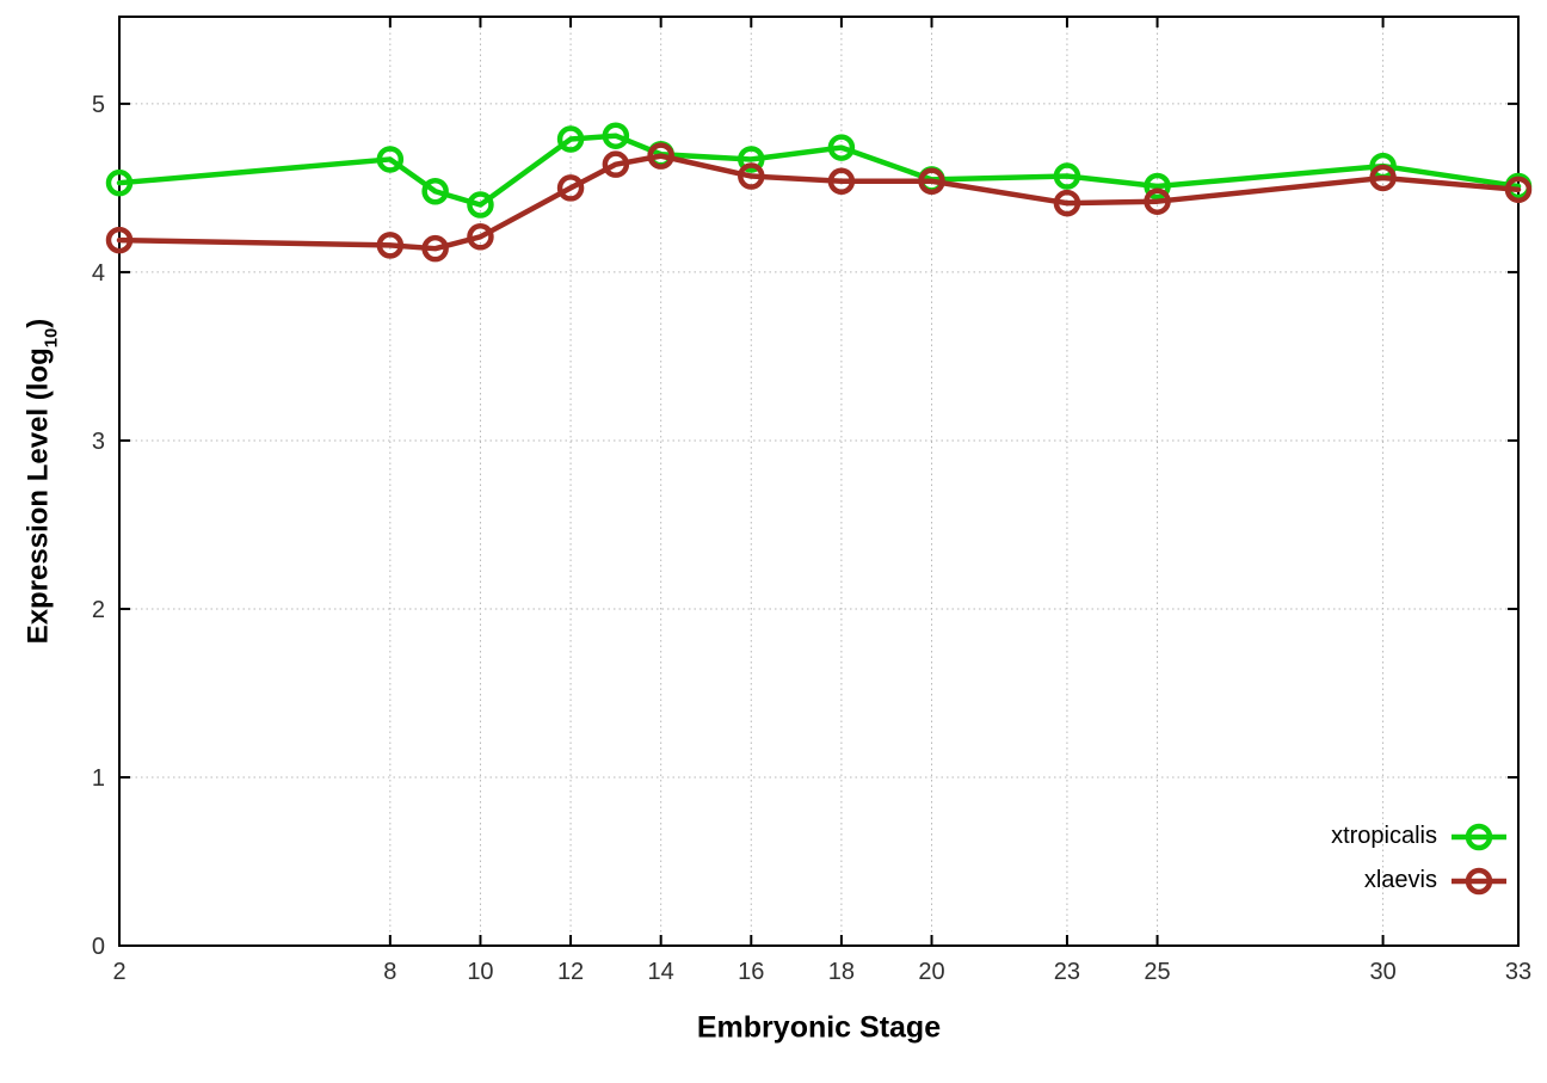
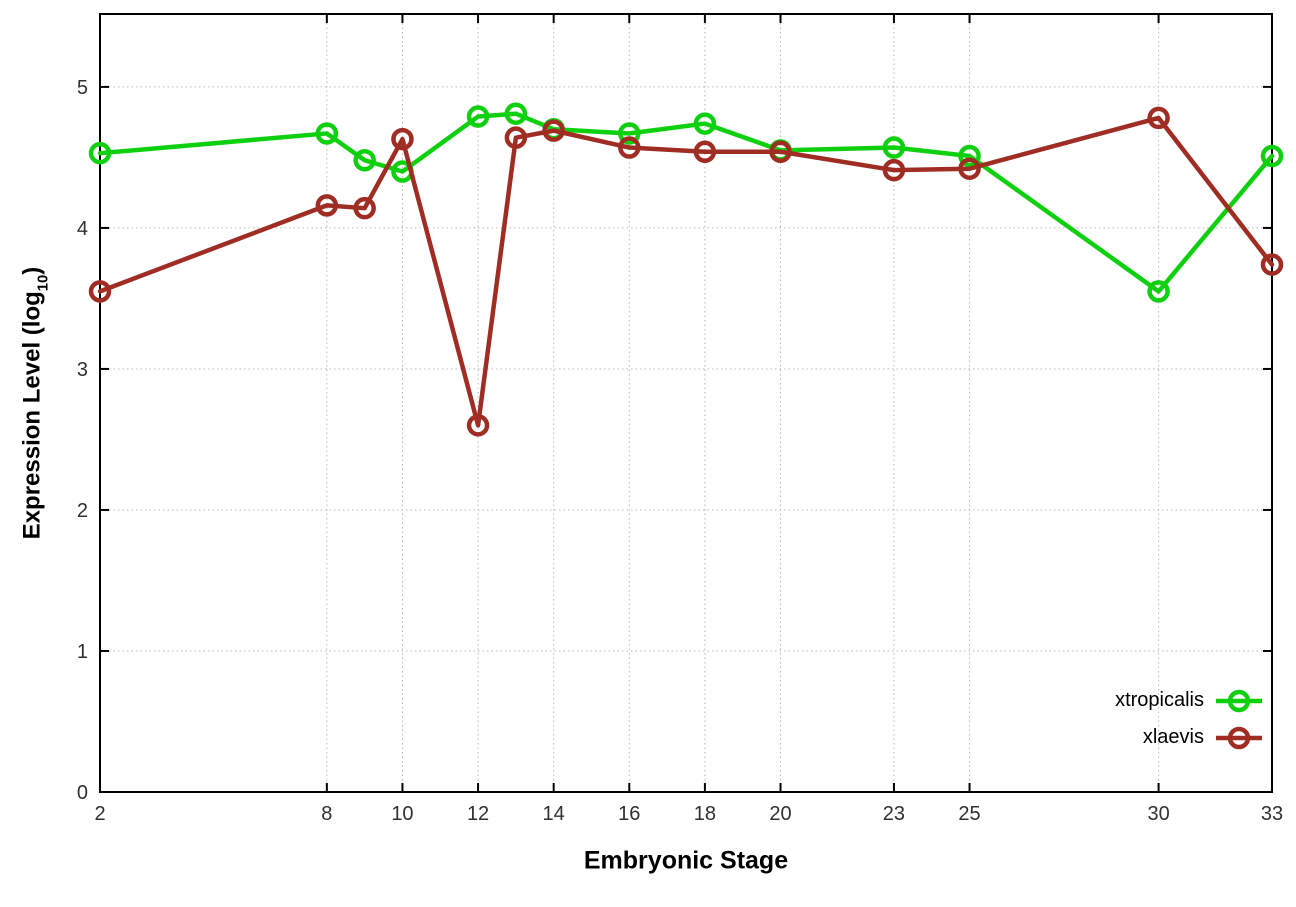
xlaevis/2: 4.19 -> 3.55
xlaevis/10: 4.21 -> 4.63
xlaevis/12: 4.50 -> 2.60
xtropicalis/30: 4.63 -> 3.55
xlaevis/30: 4.56 -> 4.78
xlaevis/33: 4.49 -> 3.74
